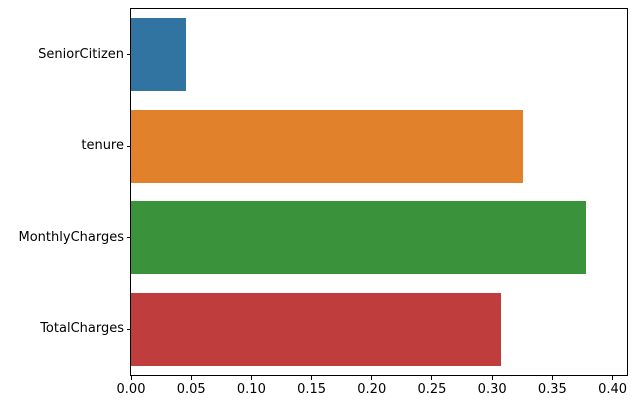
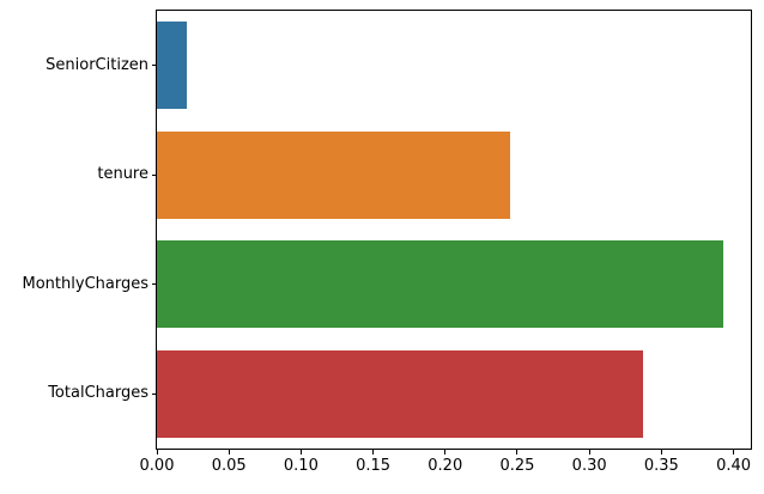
SeniorCitizen: 0.046 -> 0.021
tenure: 0.326 -> 0.245
MonthlyCharges: 0.378 -> 0.393
TotalCharges: 0.307 -> 0.337
